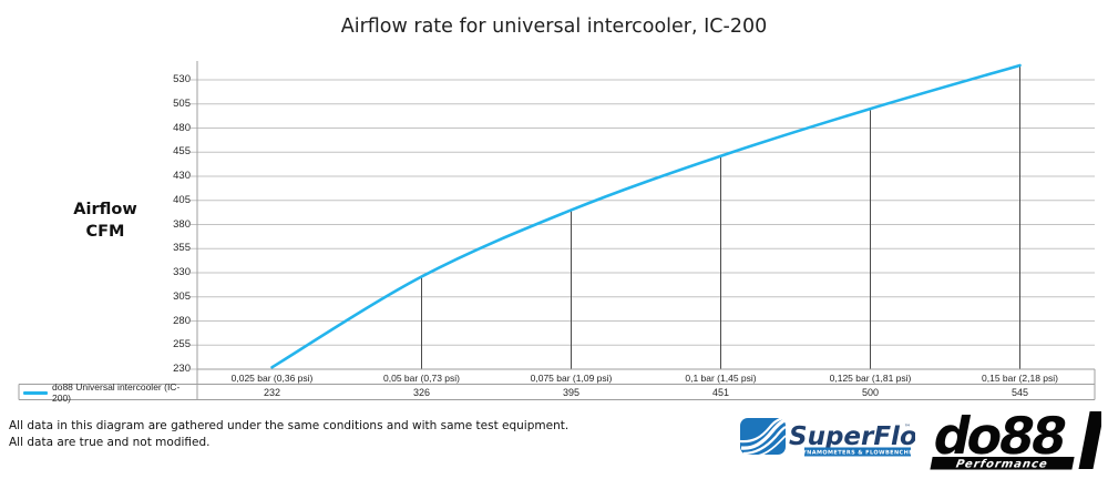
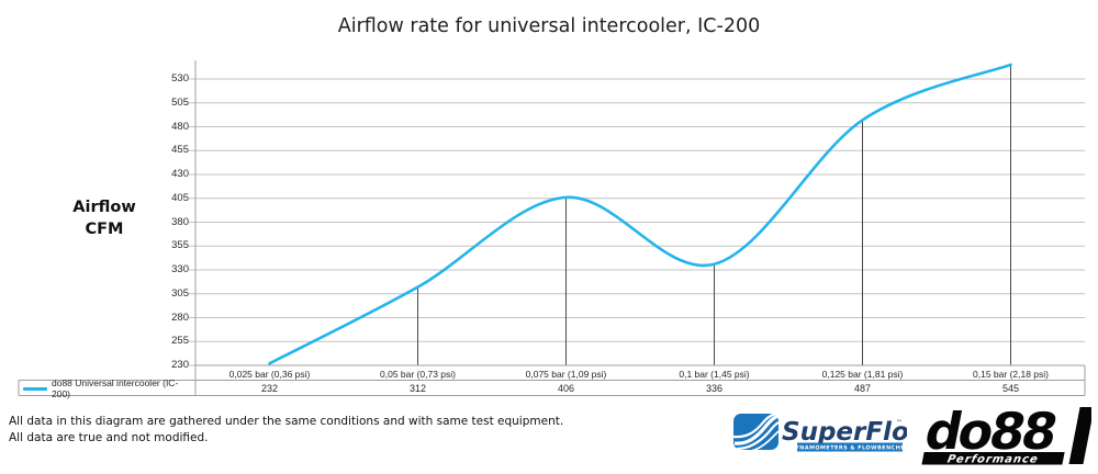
0,05 bar (0,73 psi): 326 -> 312
0,075 bar (1,09 psi): 395 -> 406
0,1 bar (1,45 psi): 451 -> 336
0,125 bar (1,81 psi): 500 -> 487
